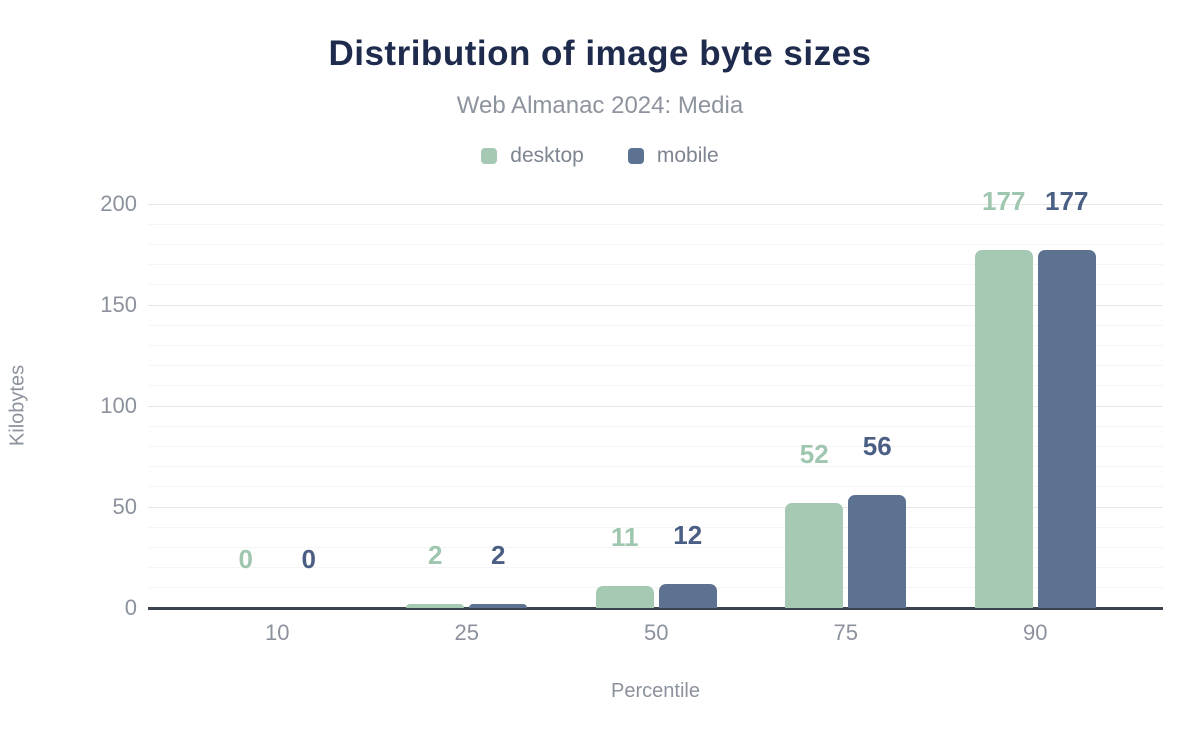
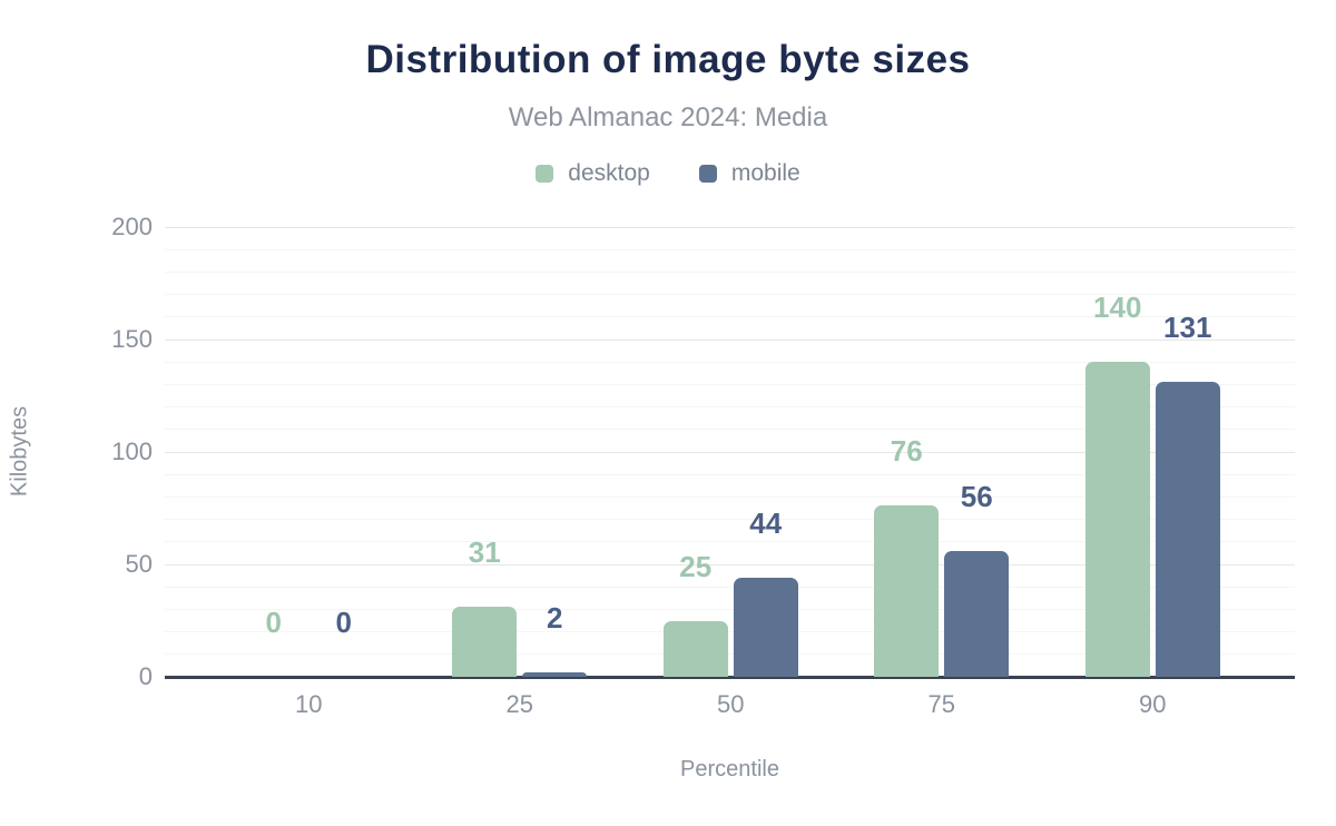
desktop/25: 2 -> 31
desktop/50: 11 -> 25
mobile/50: 12 -> 44
desktop/75: 52 -> 76
desktop/90: 177 -> 140
mobile/90: 177 -> 131
